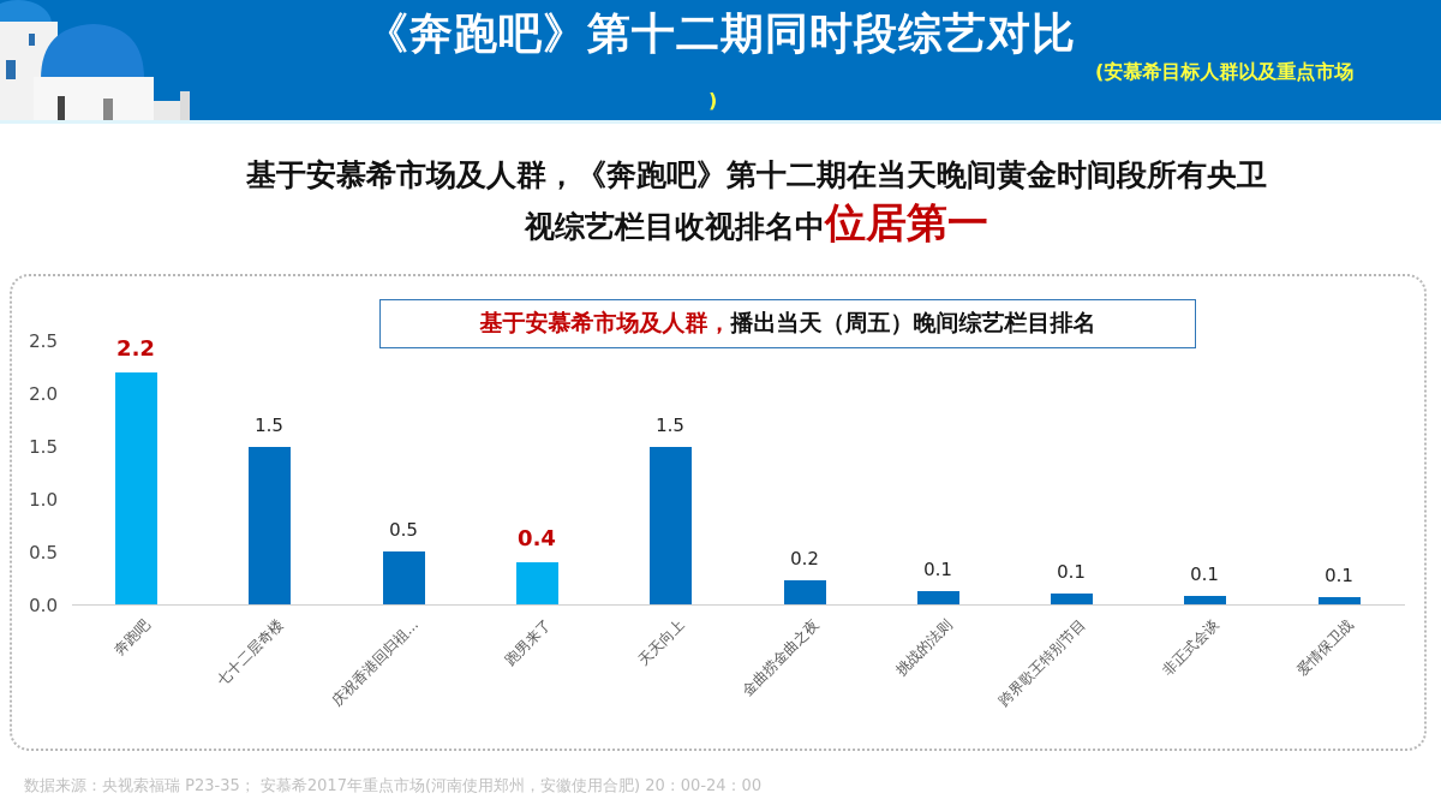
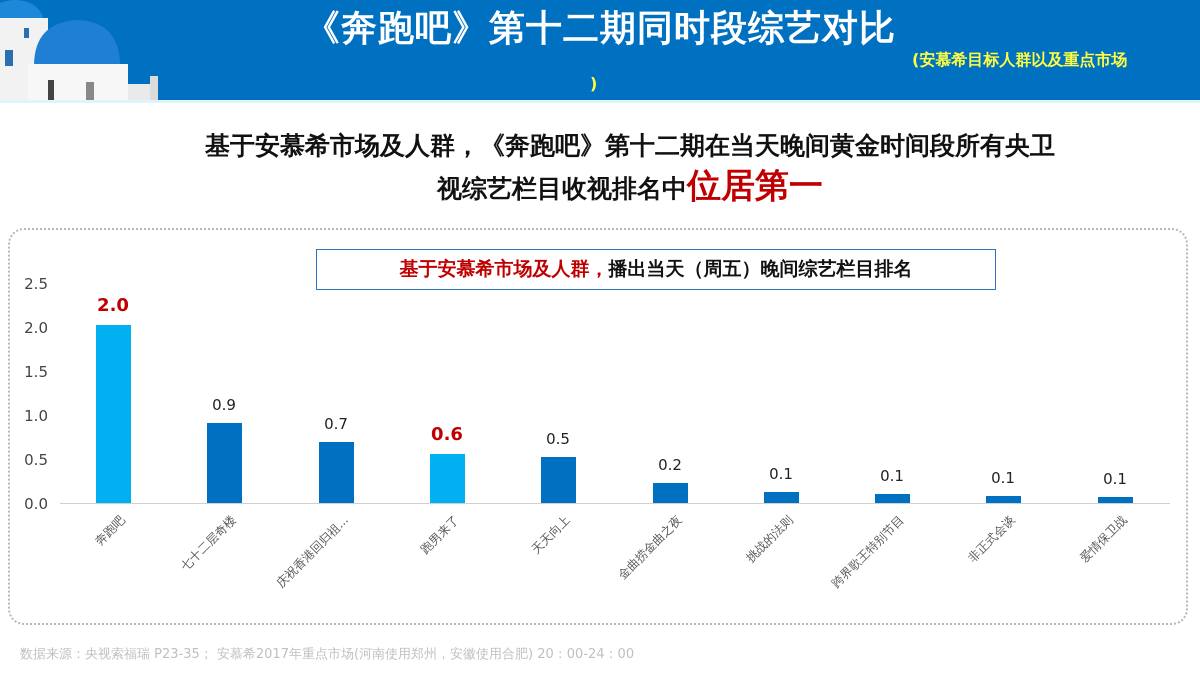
奔跑吧: 2.2 -> 2.0
七十二层奇楼: 1.5 -> 0.9
庆祝香港回归祖...: 0.5 -> 0.7
跑男来了: 0.4 -> 0.6
天天向上: 1.5 -> 0.5
